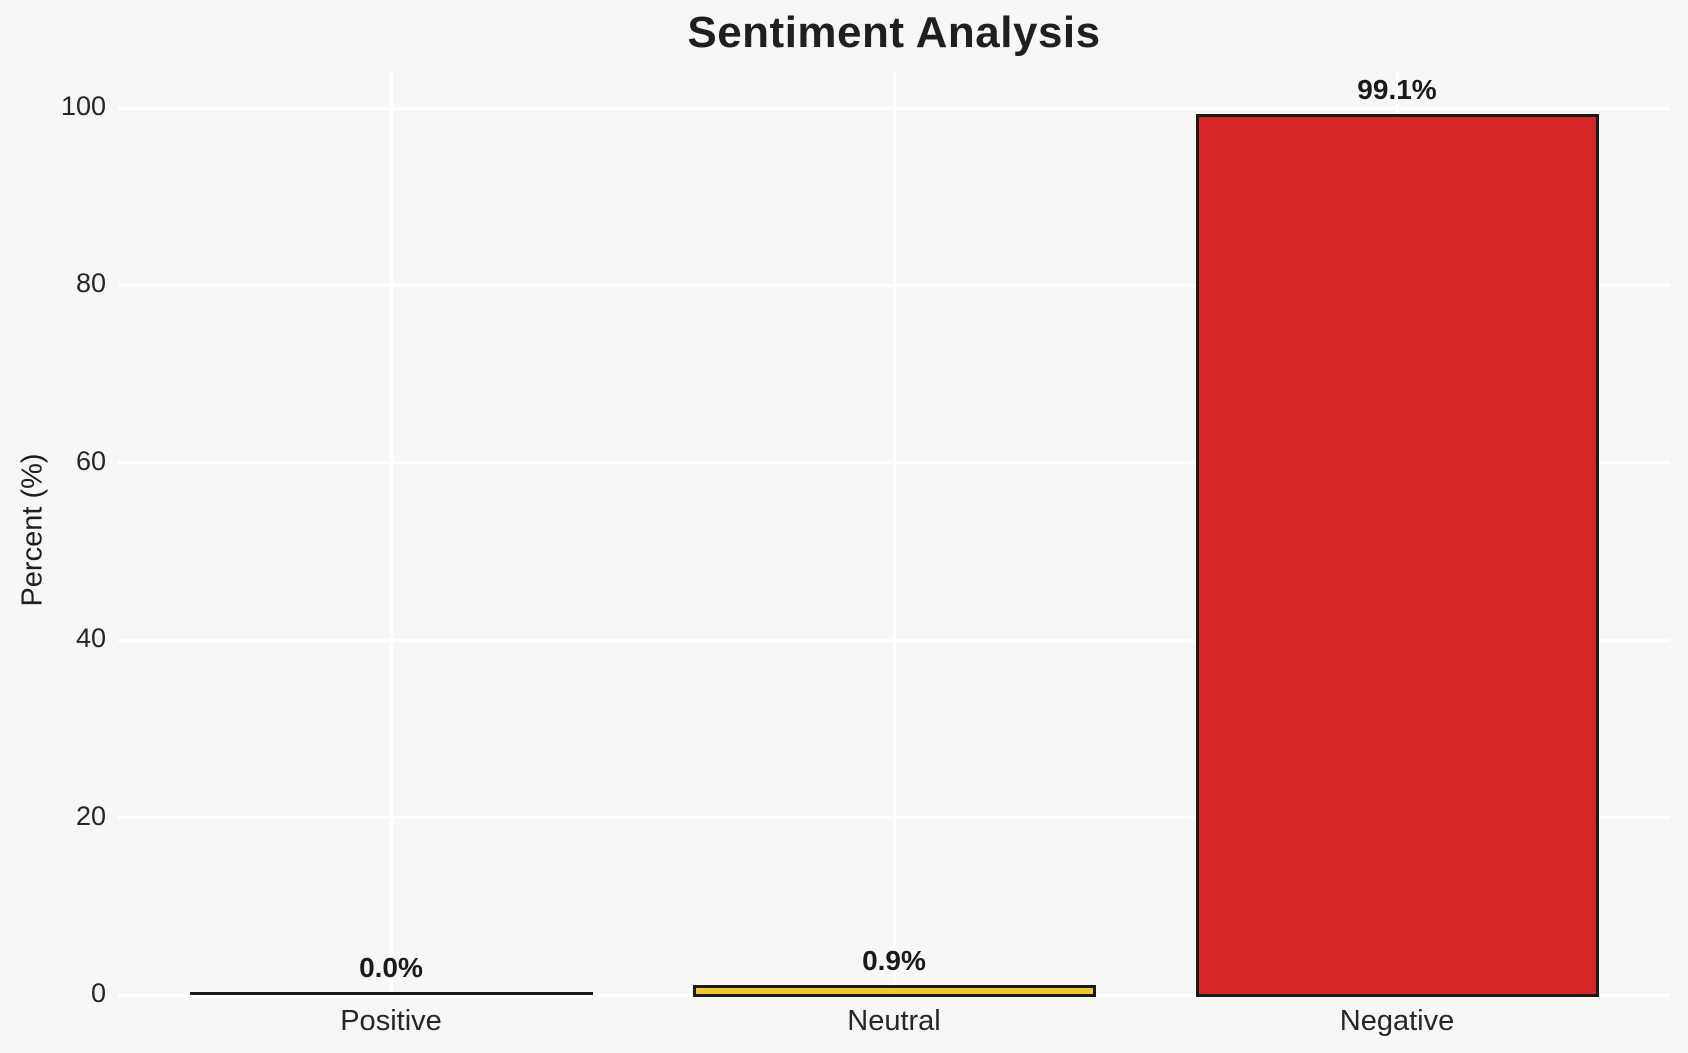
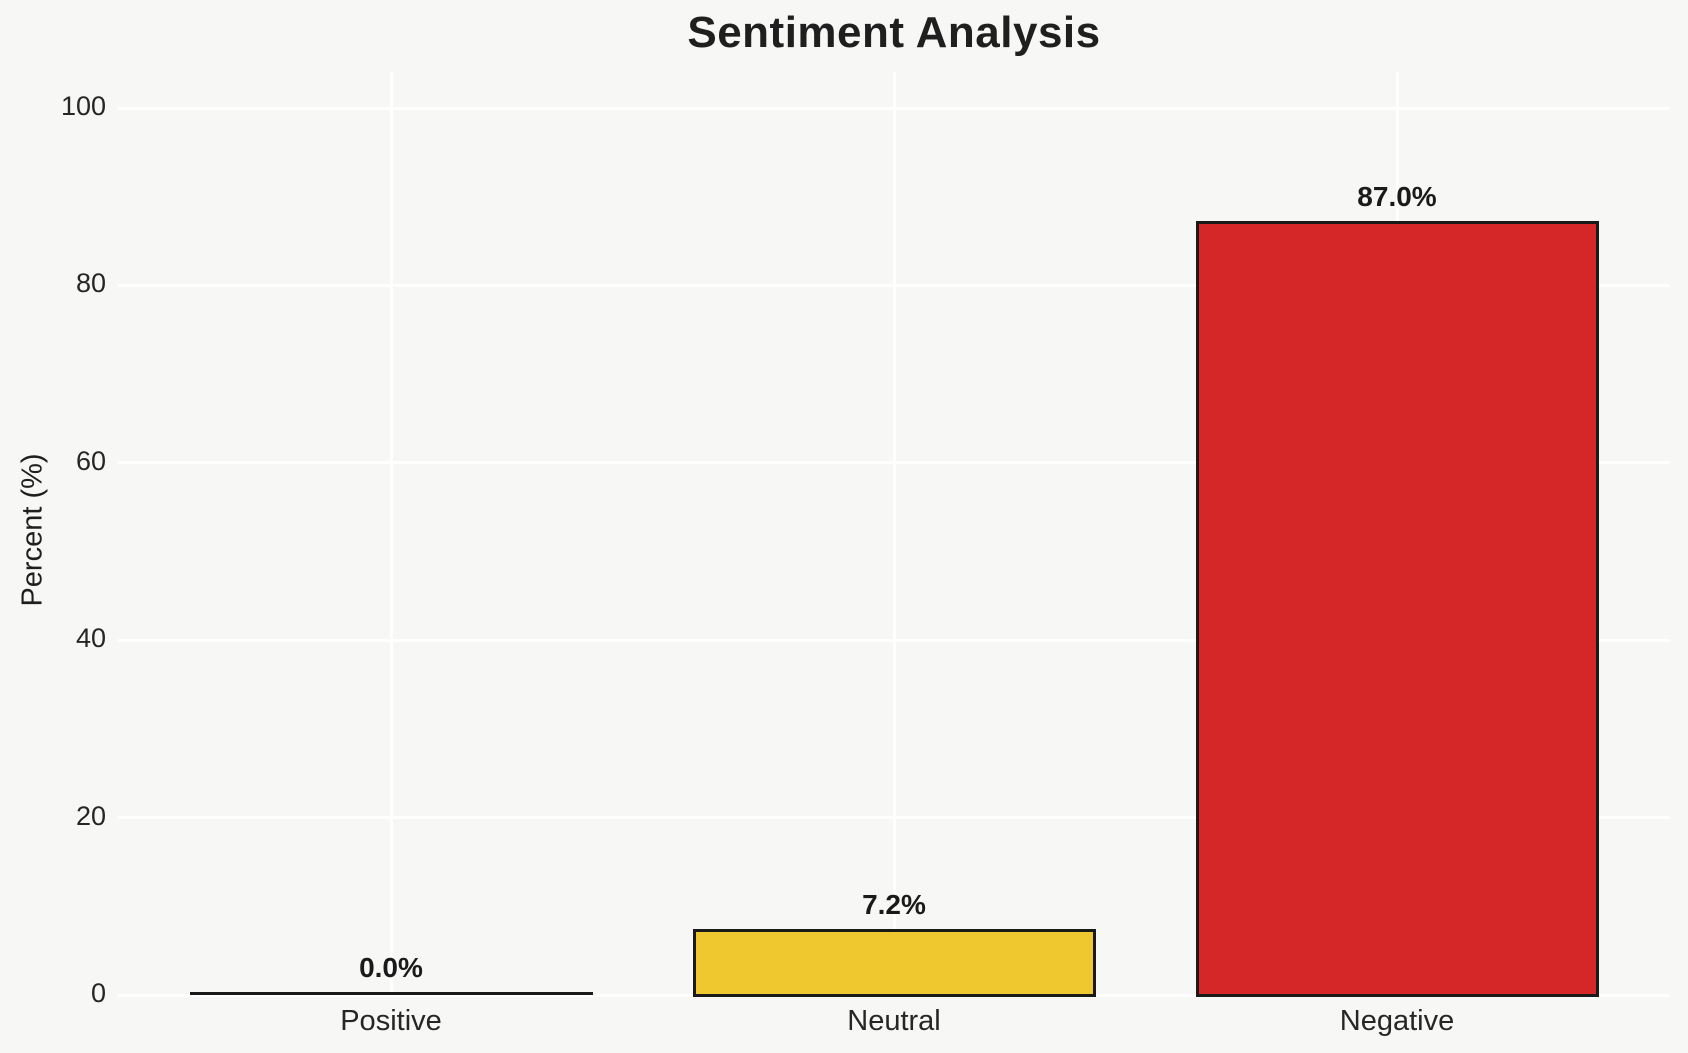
Neutral: 0.9% -> 7.2%
Negative: 99.1% -> 87.0%
